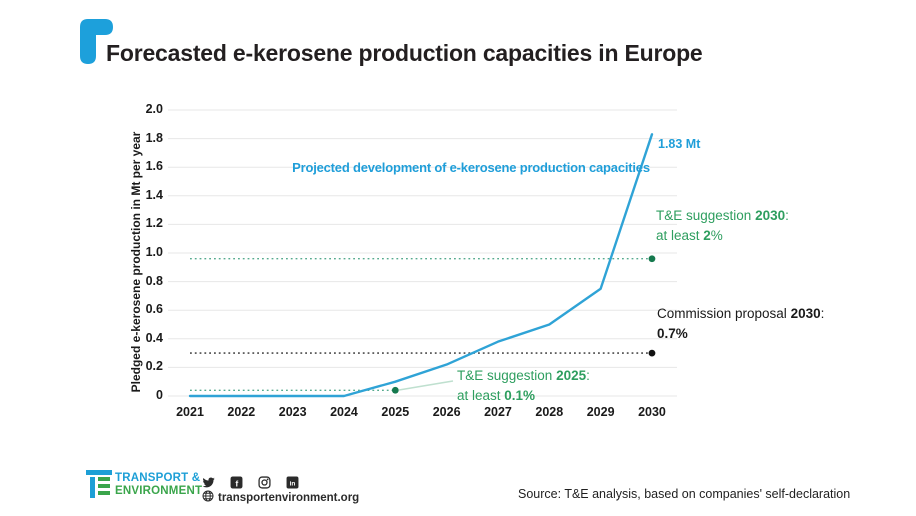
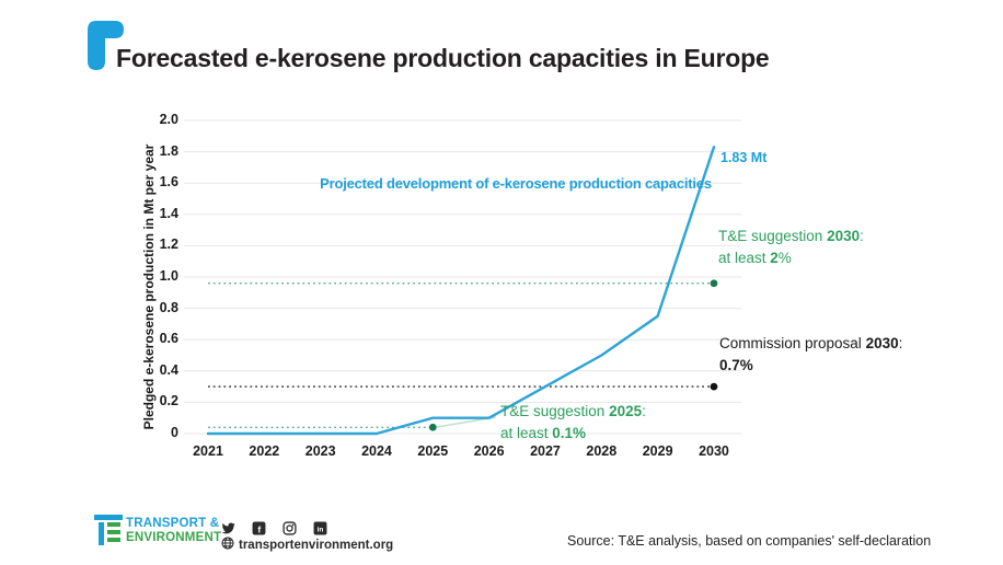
2026: 0.22 -> 0.10
2027: 0.38 -> 0.30
